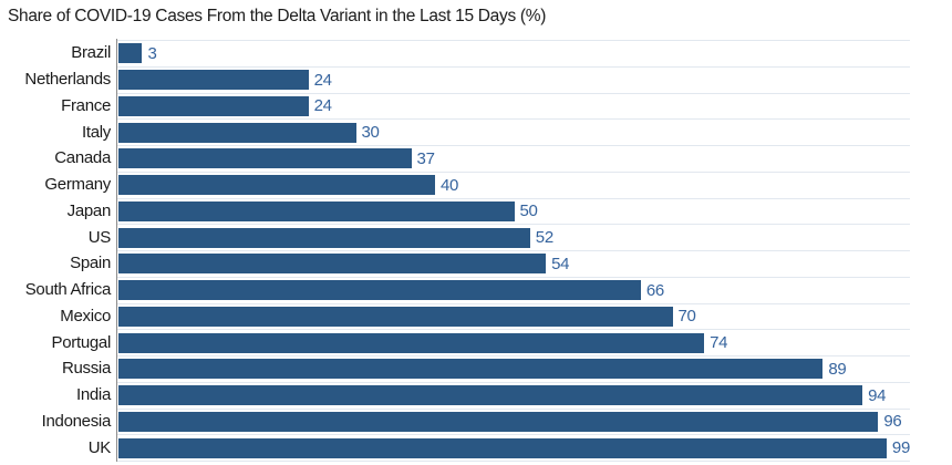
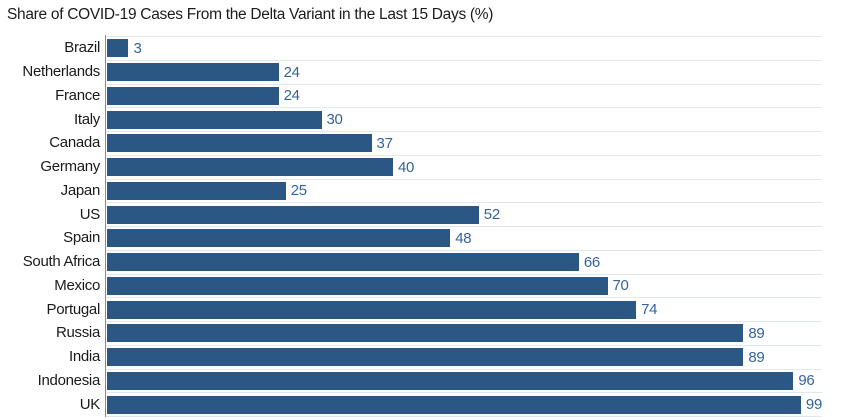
Japan: 50 -> 25
Spain: 54 -> 48
India: 94 -> 89
